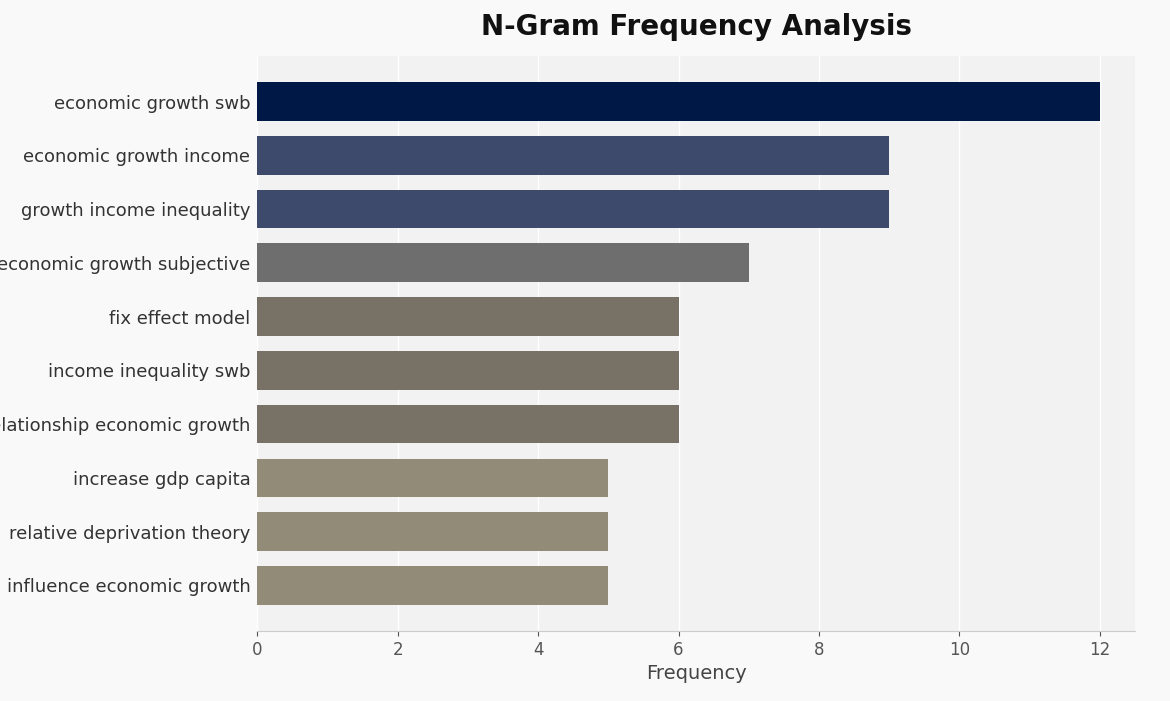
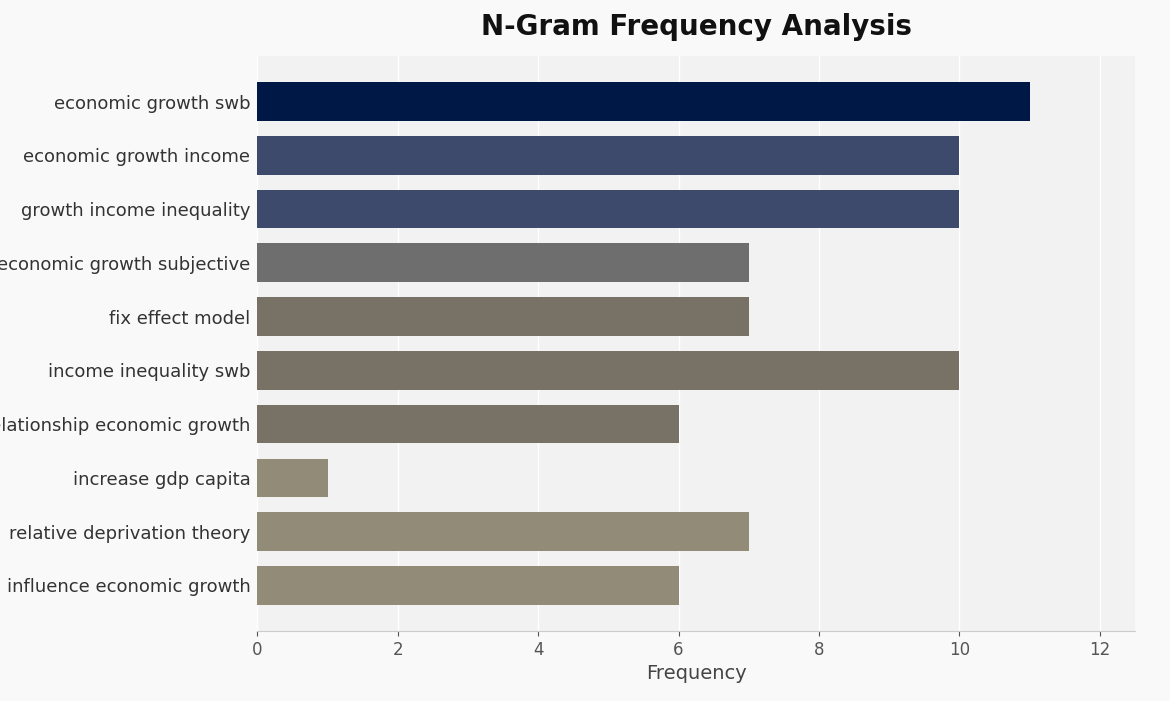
economic growth swb: 12 -> 11
economic growth income: 9 -> 10
growth income inequality: 9 -> 10
fix effect model: 6 -> 7
income inequality swb: 6 -> 10
increase gdp capita: 5 -> 1
relative deprivation theory: 5 -> 7
influence economic growth: 5 -> 6
